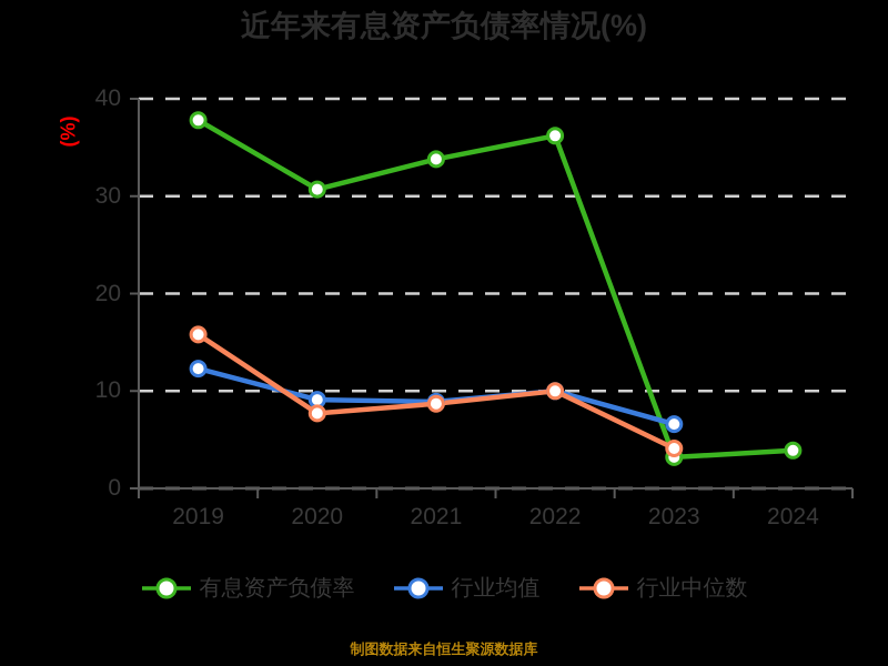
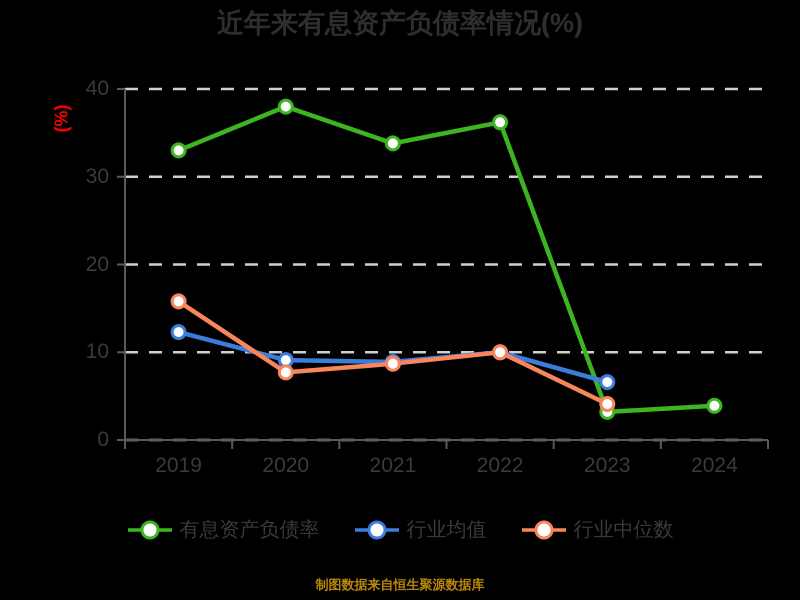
有息资产负债率/2019: 38 -> 33
有息资产负债率/2020: 31 -> 38
